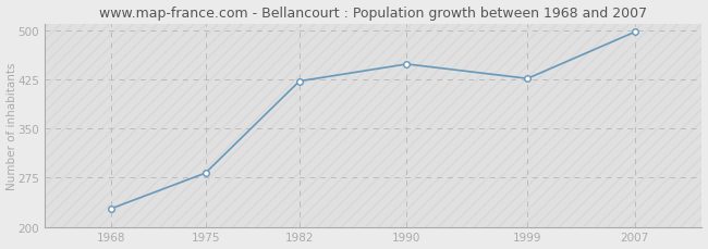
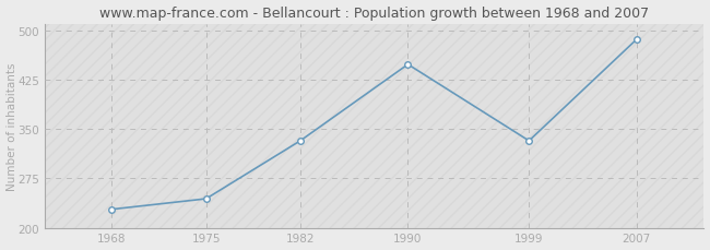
1975: 282 -> 244
1982: 422 -> 332
1999: 426 -> 332
2007: 497 -> 486
